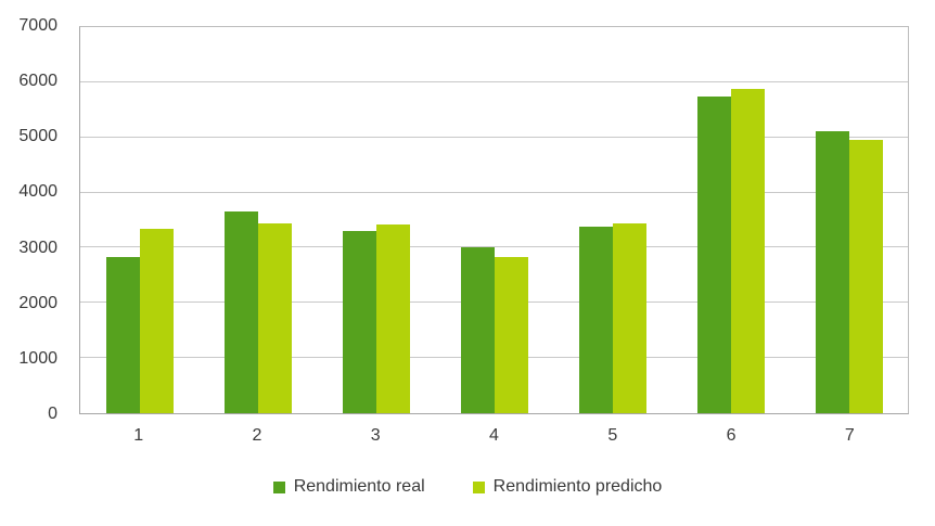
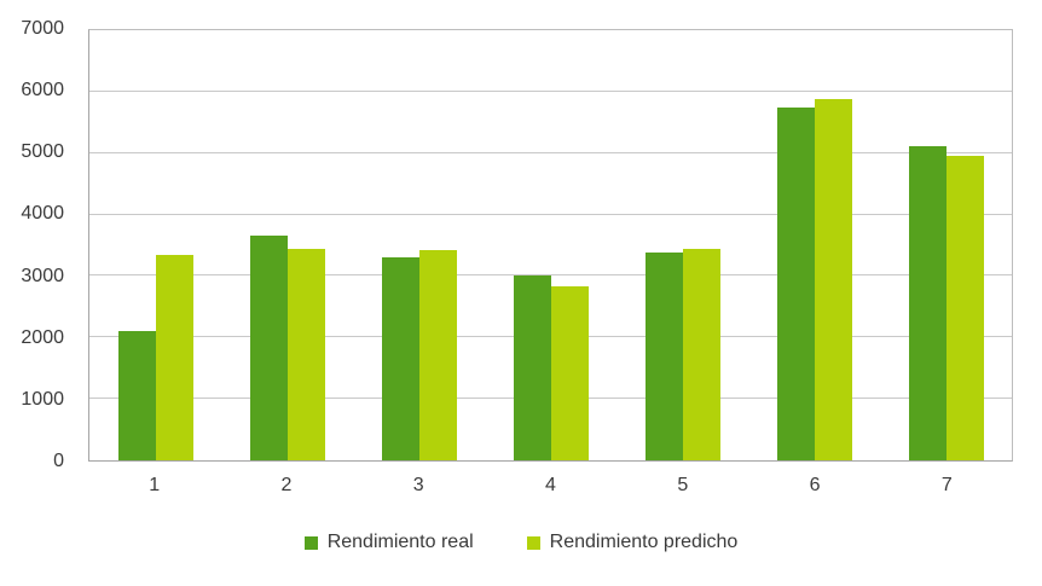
Rendimiento real/1: 2800 -> 2100
